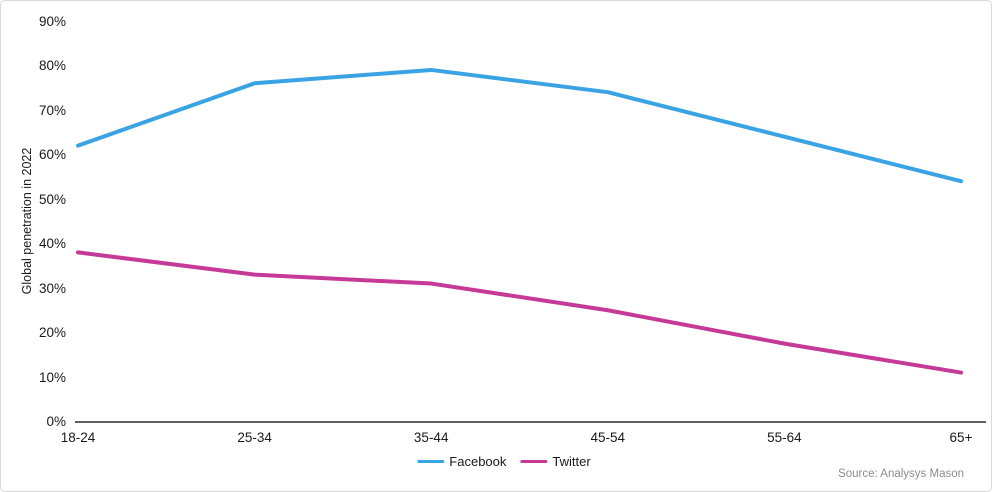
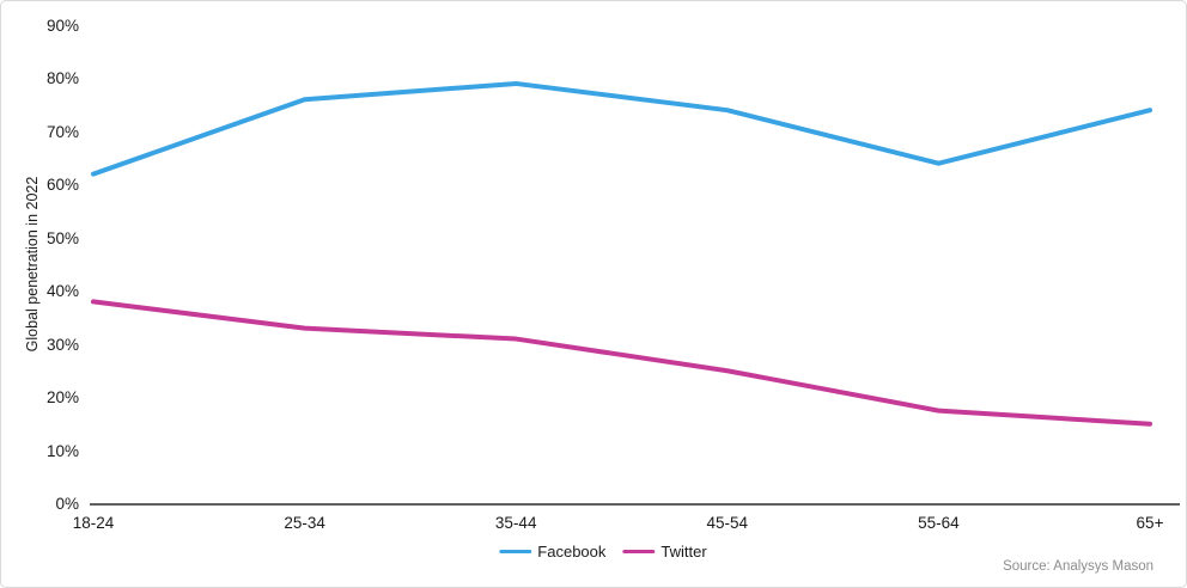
Facebook/65+: 54% -> 74%
Twitter/65+: 11% -> 15%
